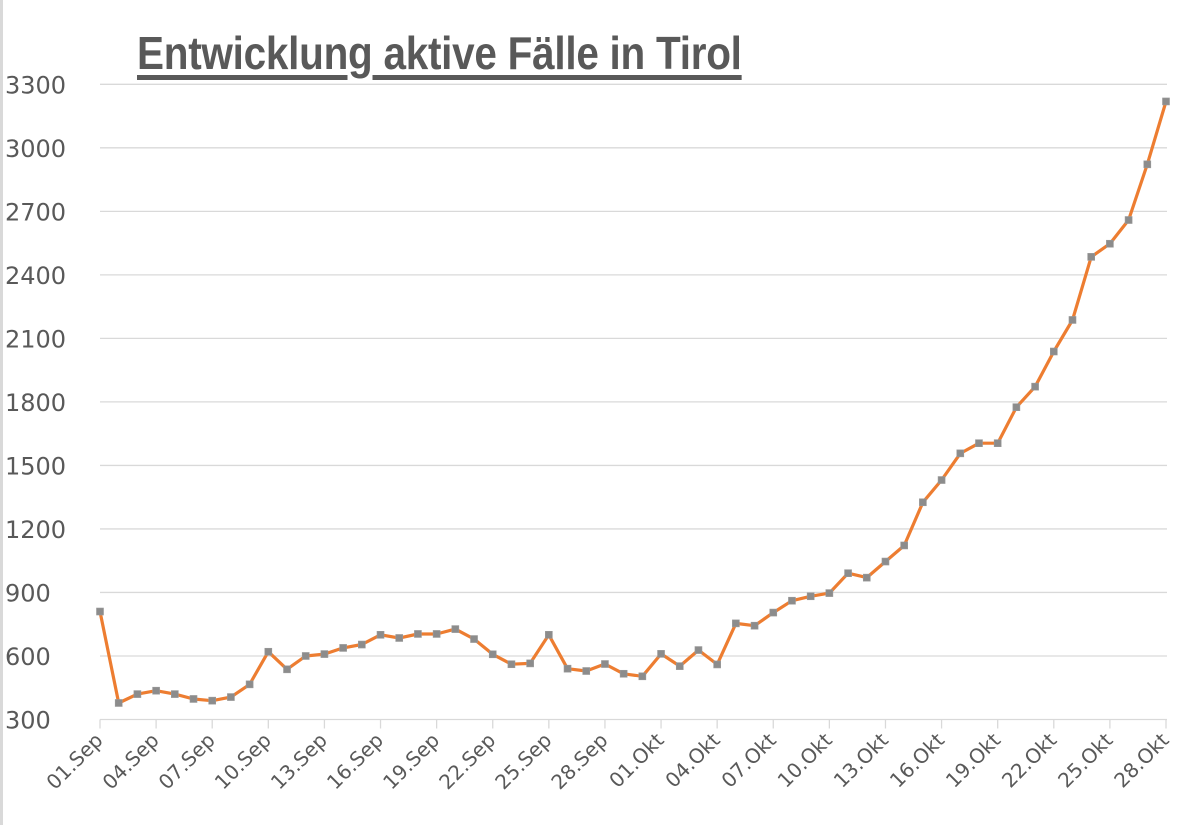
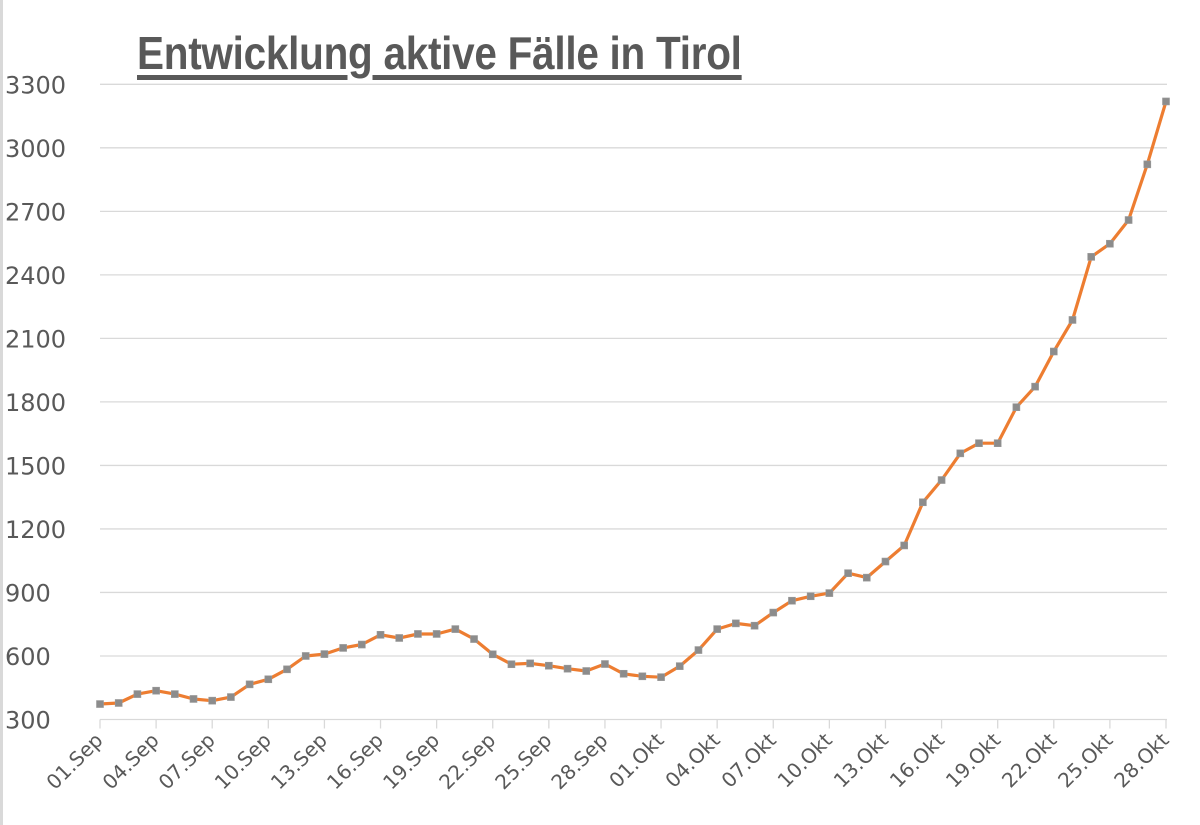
01.Sep: 810 -> 370
10.Sep: 620 -> 490
25.Sep: 700 -> 550
01.Okt: 610 -> 500
04.Okt: 560 -> 730
